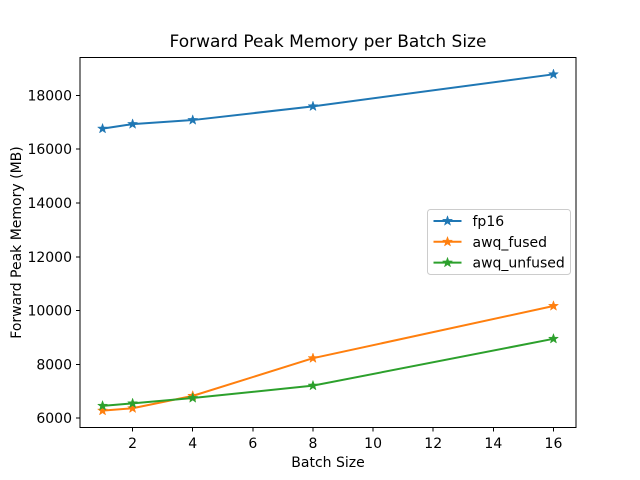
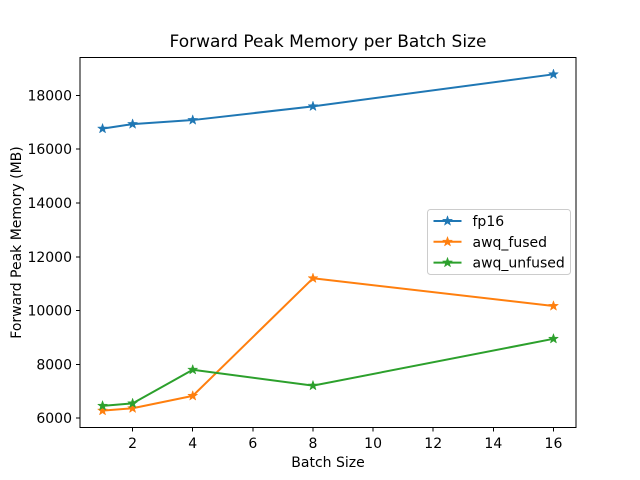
awq_unfused/4: 6800 -> 7800
awq_fused/8: 8200 -> 11200
